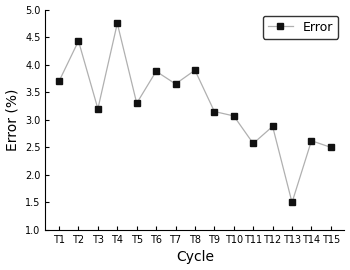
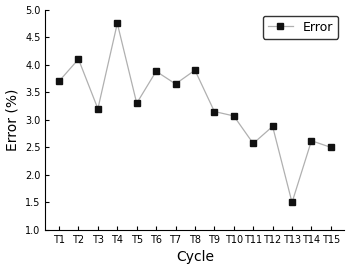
T2: 4.43 -> 4.10
